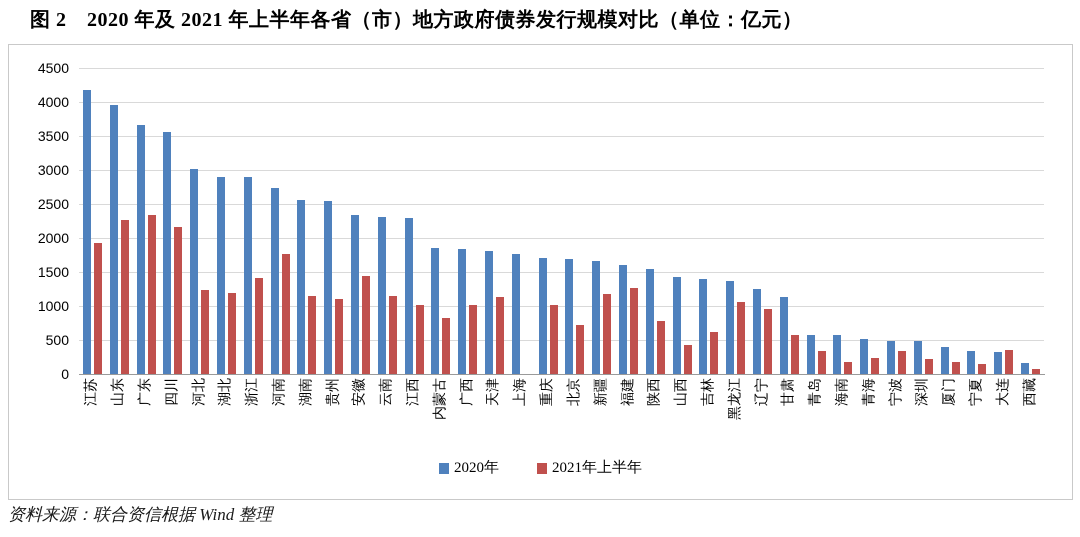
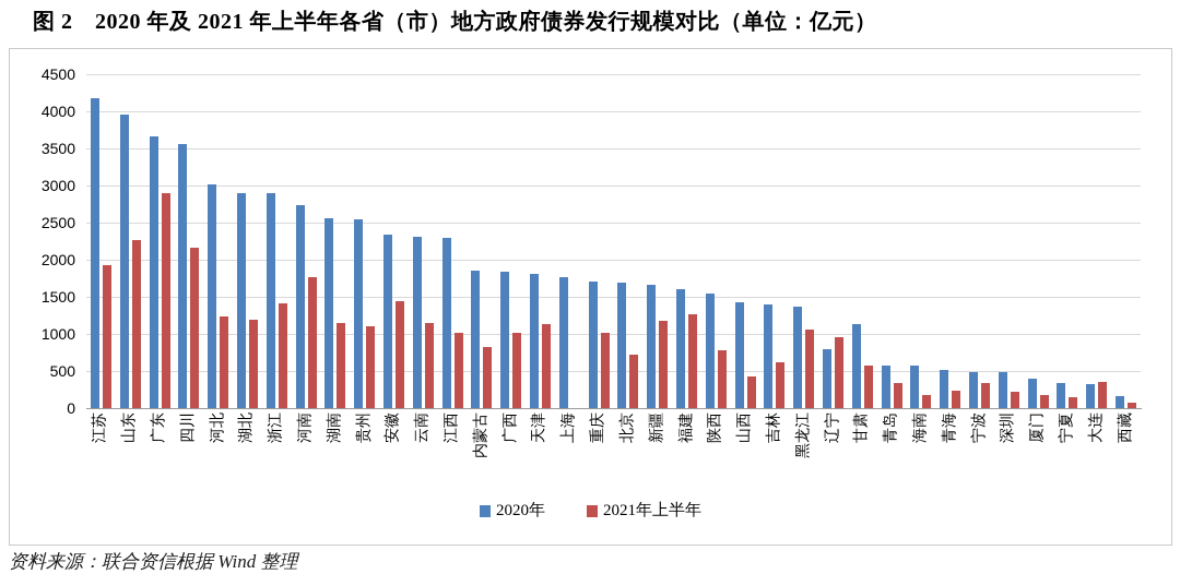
2021年上半年/广东: 2300 -> 2900
2020年/辽宁: 1200 -> 800
